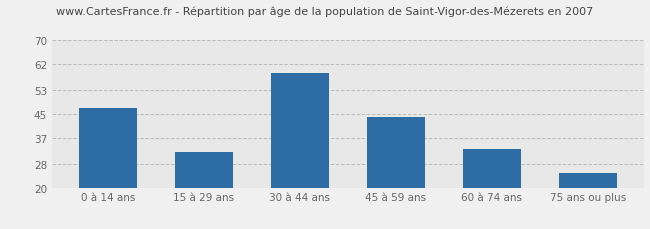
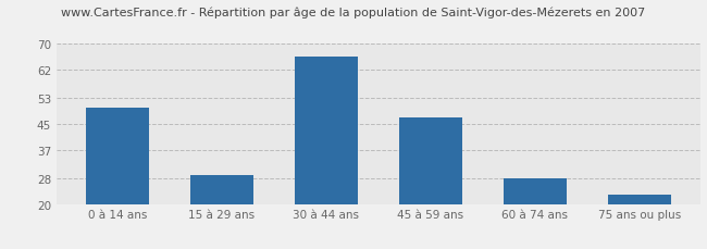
0 à 14 ans: 47 -> 50
15 à 29 ans: 32 -> 29
30 à 44 ans: 59 -> 66
45 à 59 ans: 44 -> 47
60 à 74 ans: 33 -> 28
75 ans ou plus: 25 -> 23
